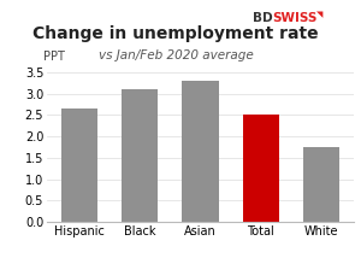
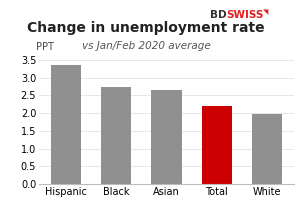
Hispanic: 2.65 -> 3.35
Black: 3.10 -> 2.75
Asian: 3.30 -> 2.65
Total: 2.50 -> 2.20
White: 1.75 -> 1.97
